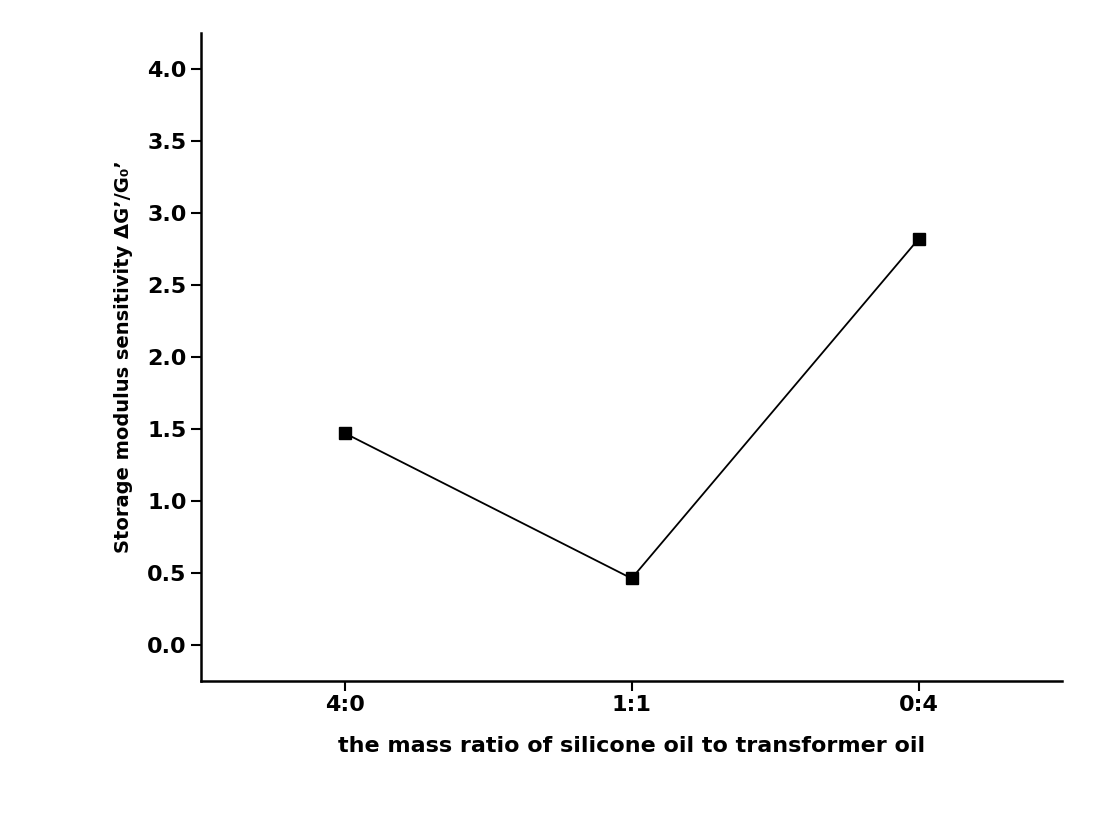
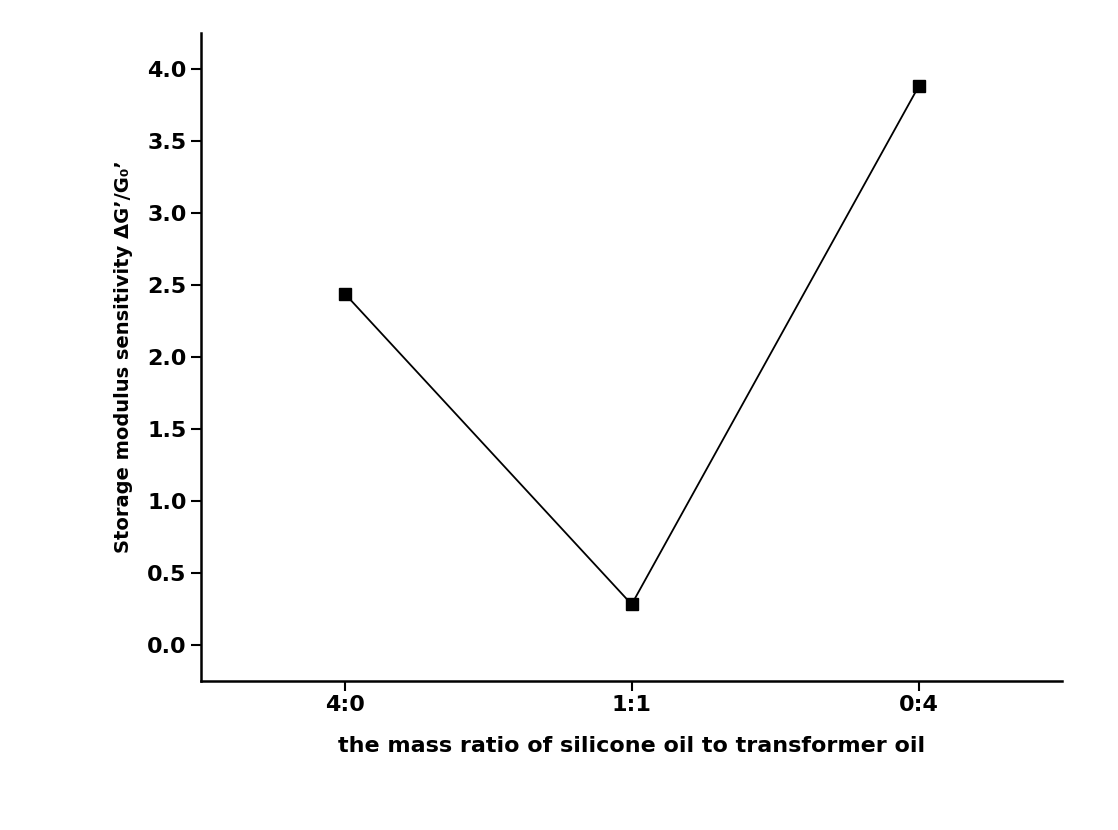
4:0: 1.47 -> 2.44
1:1: 0.46 -> 0.28
0:4: 2.82 -> 3.88
